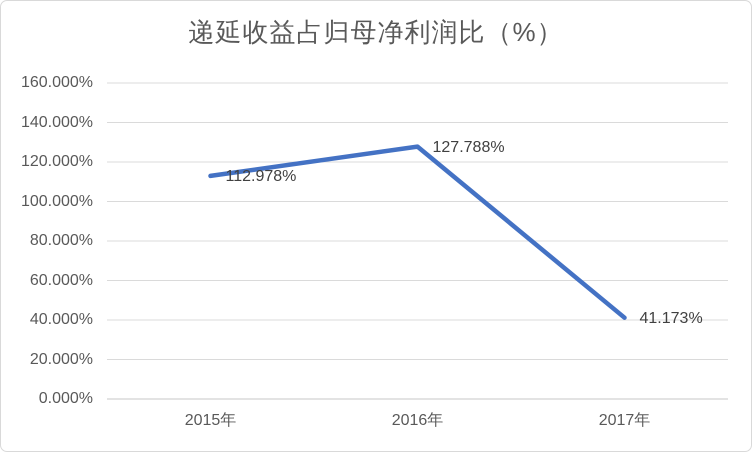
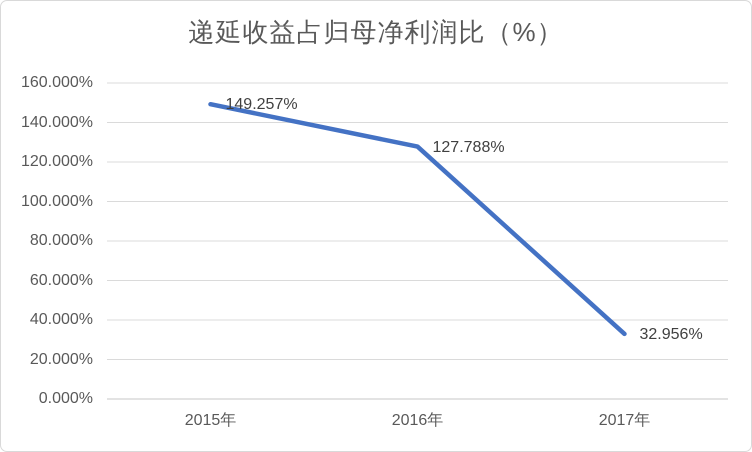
2015年: 112.978% -> 149.257%
2017年: 41.173% -> 32.956%
